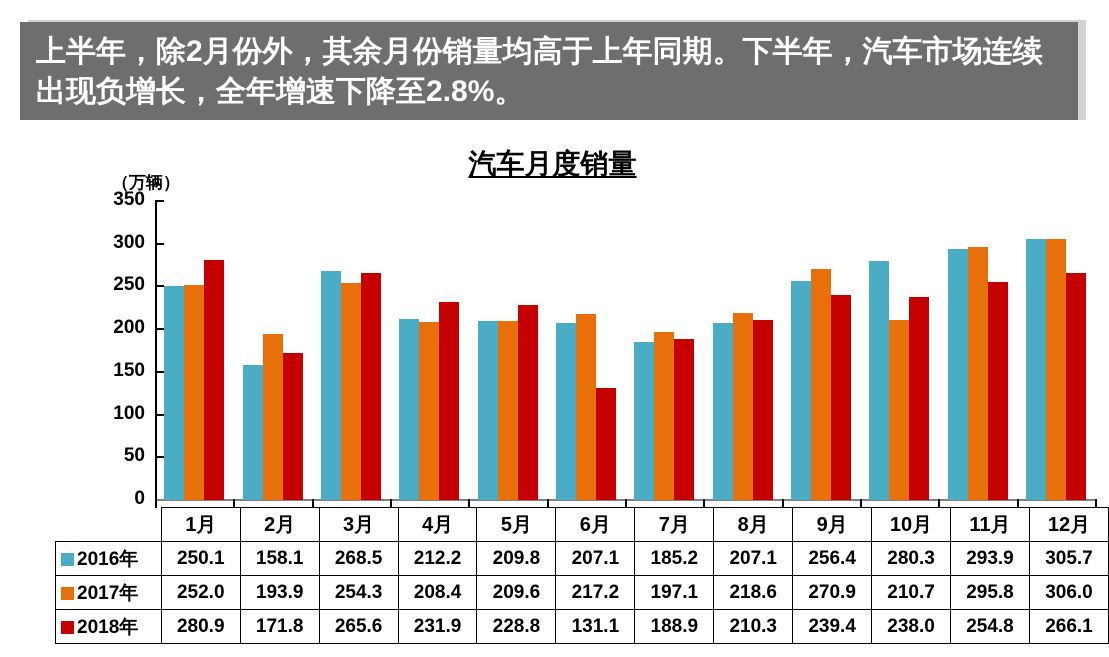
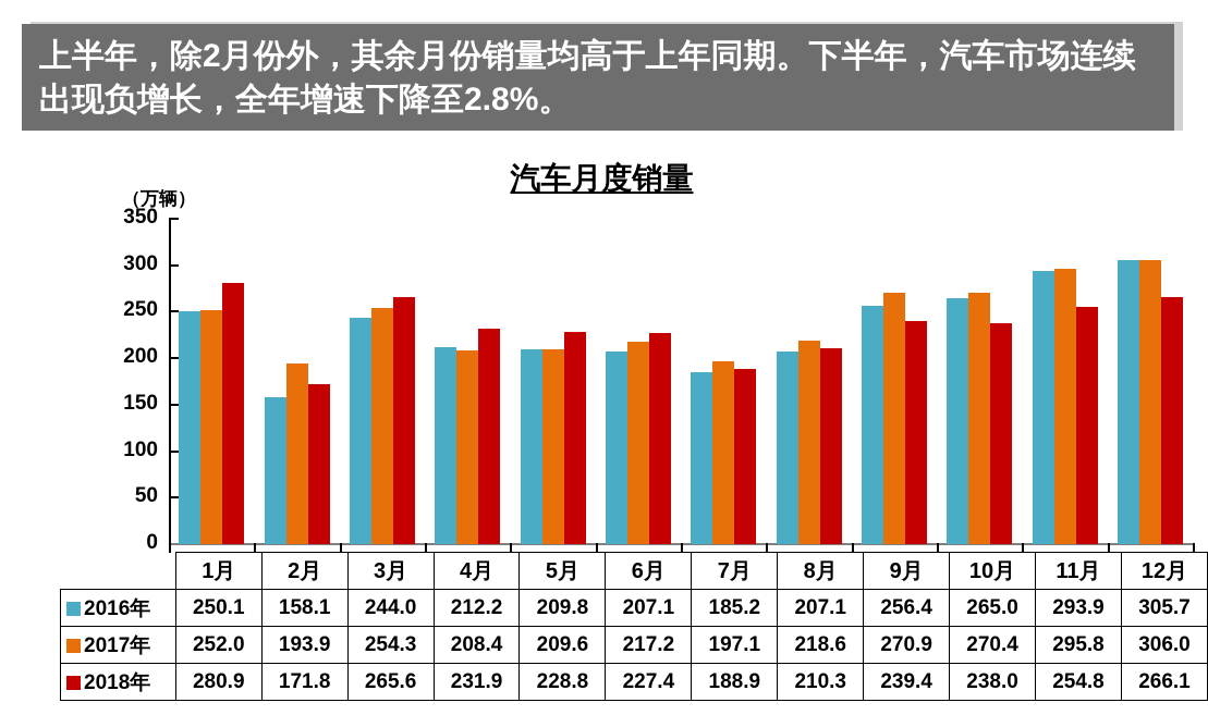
2016年/3月: 268.5 -> 244.0
2018年/6月: 131.1 -> 227.4
2016年/10月: 280.3 -> 265.0
2017年/10月: 210.7 -> 270.4
